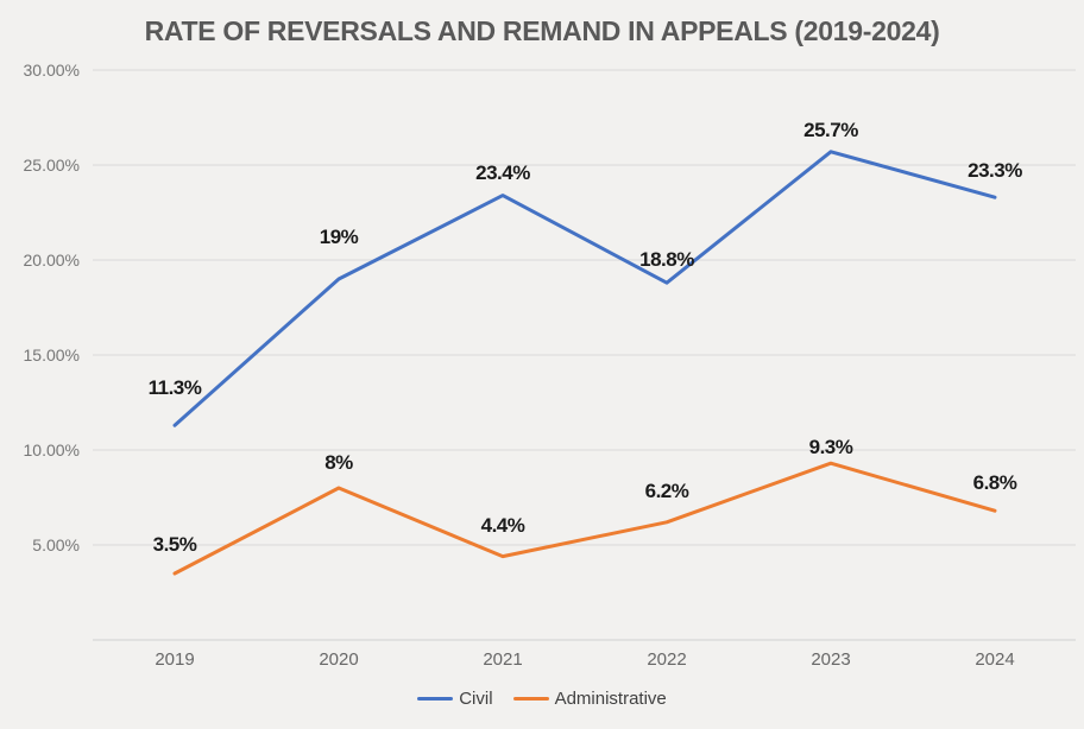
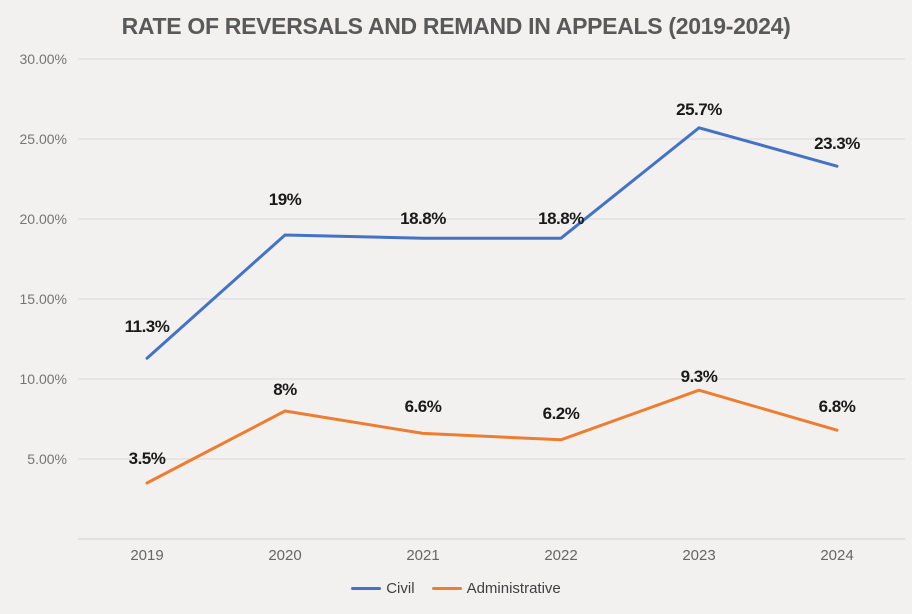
Civil/2021: 23.4% -> 18.8%
Administrative/2021: 4.4% -> 6.6%
